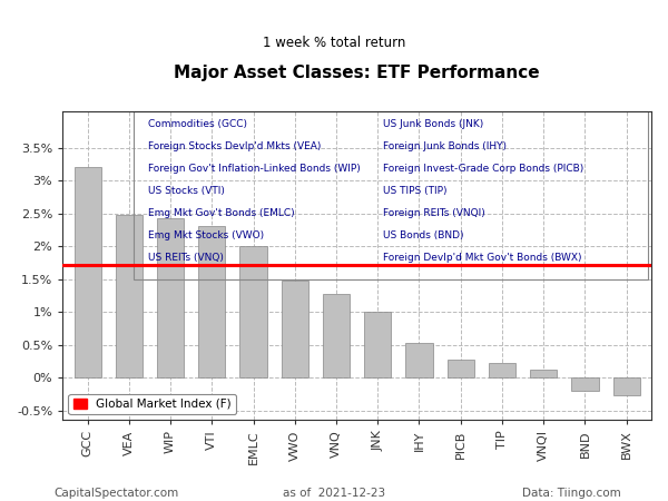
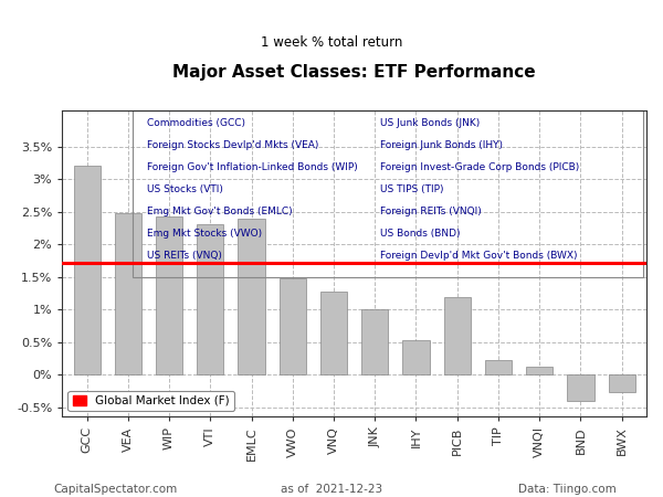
EMLC: 2.00% -> 2.40%
PICB: 0.27% -> 1.18%
BND: -0.20% -> -0.40%
